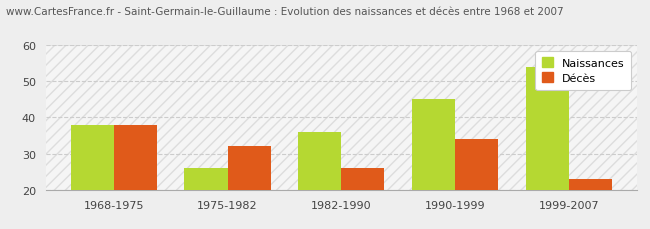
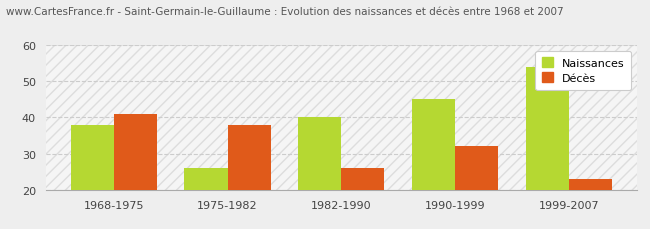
Décès/1968-1975: 38 -> 41
Décès/1975-1982: 32 -> 38
Naissances/1982-1990: 36 -> 40
Décès/1990-1999: 34 -> 32
